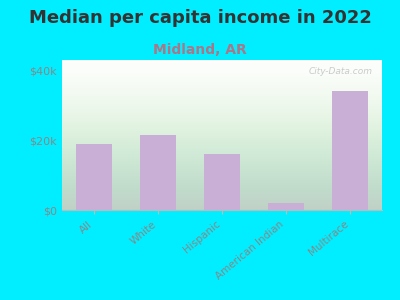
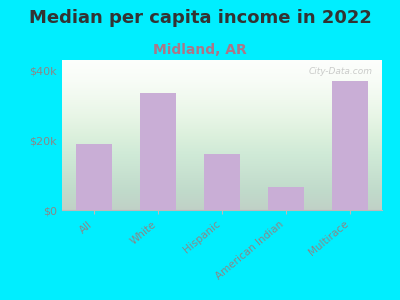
White: $21.5k -> $33.5k
American Indian: $2.0k -> $6.5k
Multirace: $34.0k -> $37.0k
